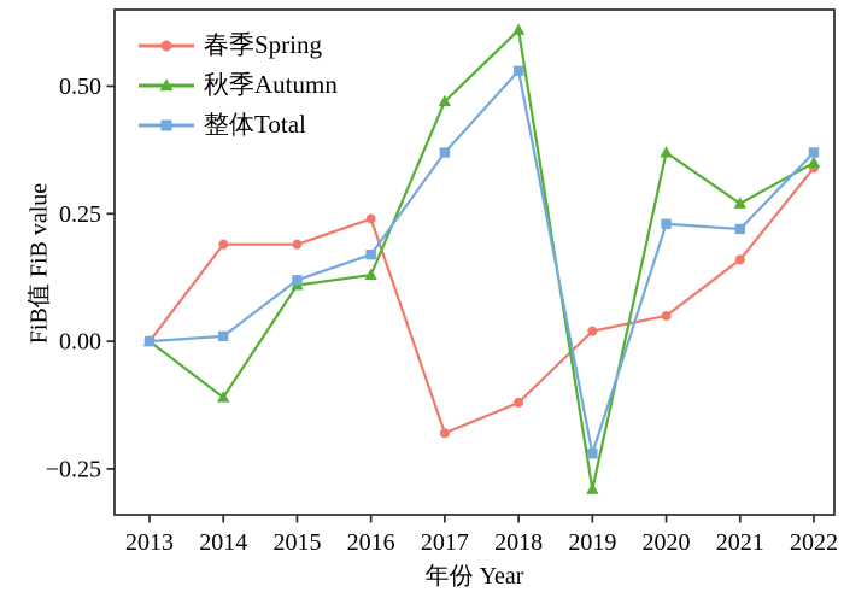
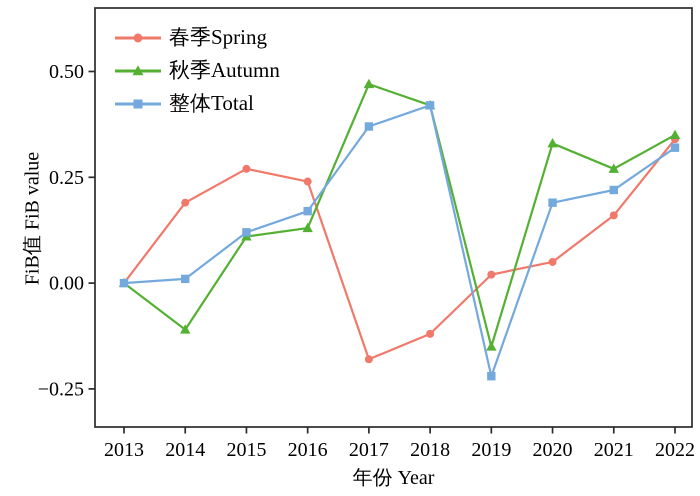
春季Spring/2015: 0.19 -> 0.27
秋季Autumn/2018: 0.61 -> 0.42
整体Total/2018: 0.53 -> 0.42
秋季Autumn/2019: -0.29 -> -0.15
秋季Autumn/2020: 0.37 -> 0.33
整体Total/2020: 0.23 -> 0.19
整体Total/2022: 0.37 -> 0.32
